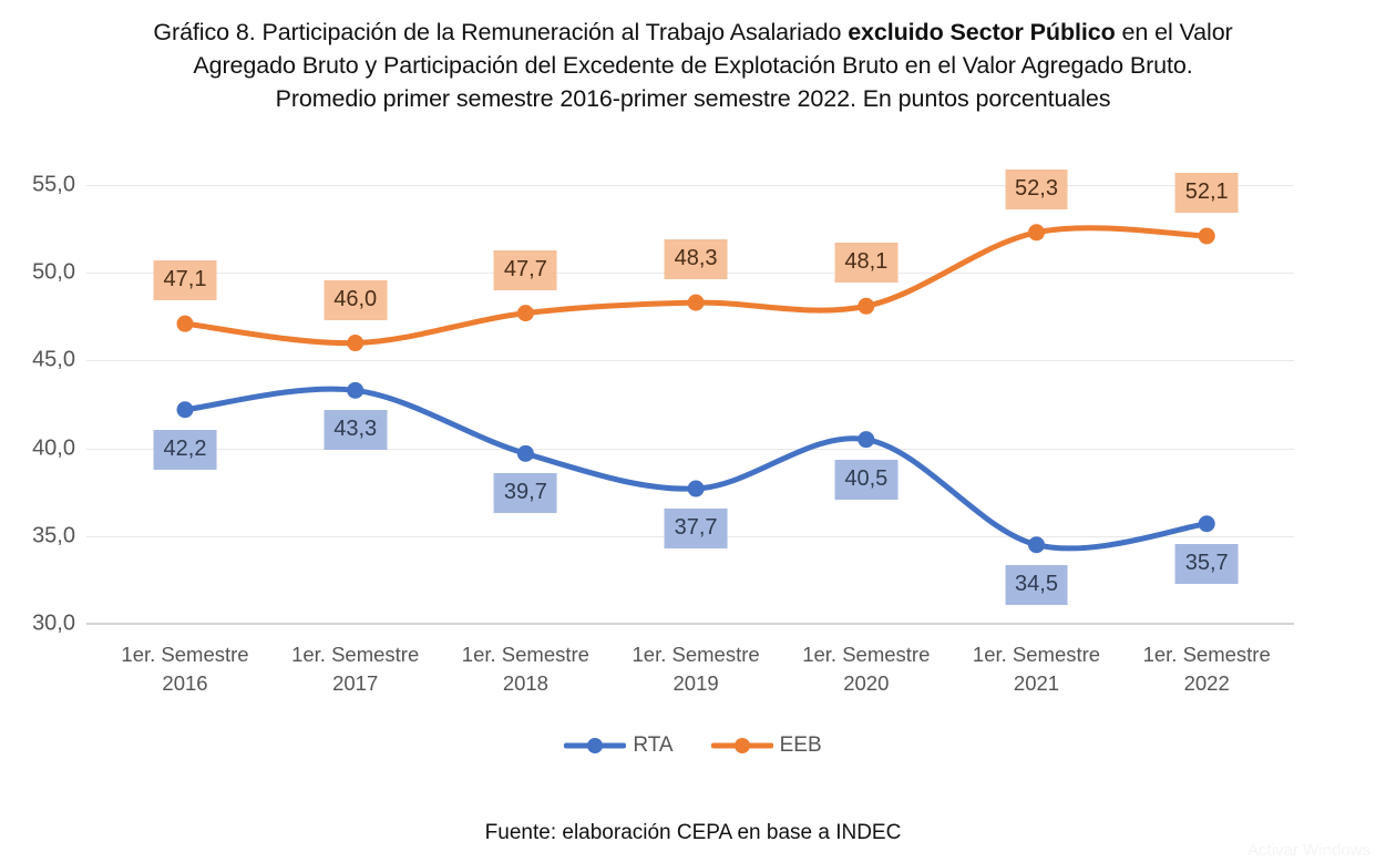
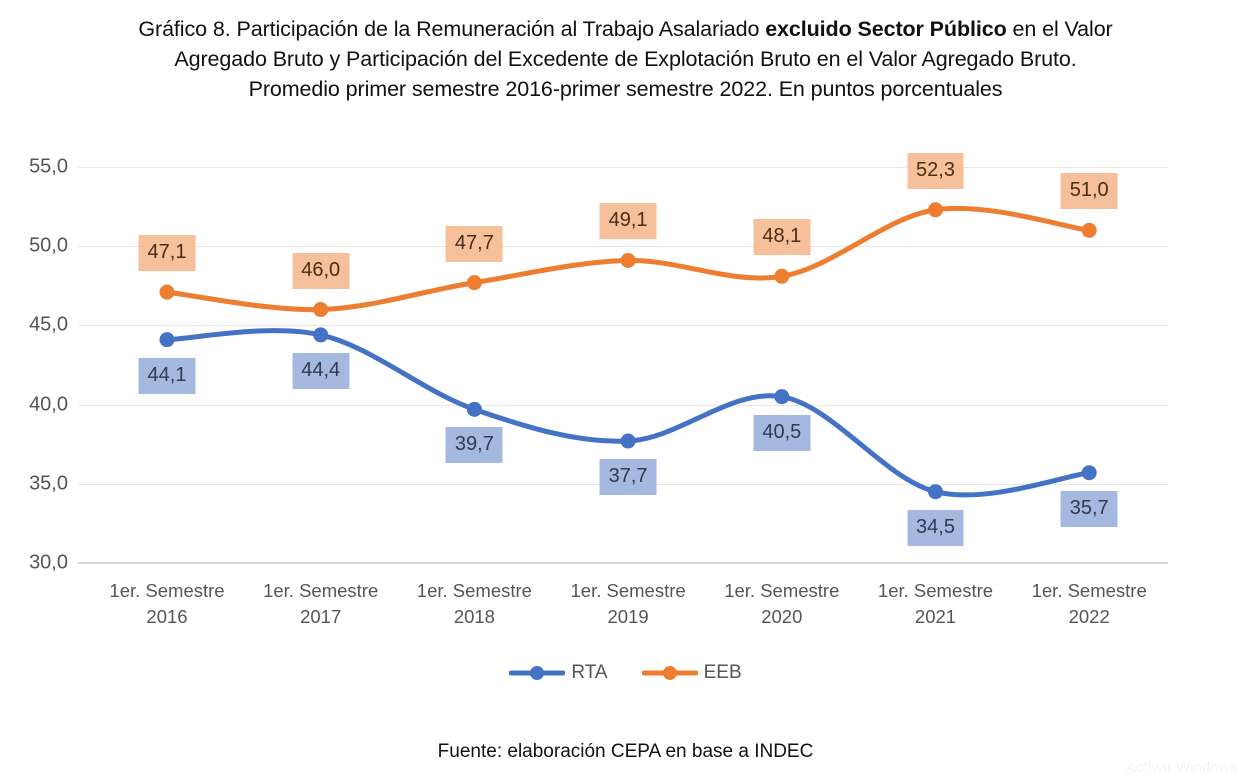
RTA/1er. Semestre 2016: 42,2 -> 44,1
RTA/1er. Semestre 2017: 43,3 -> 44,4
EEB/1er. Semestre 2019: 48,3 -> 49,1
EEB/1er. Semestre 2022: 52,1 -> 51,0
